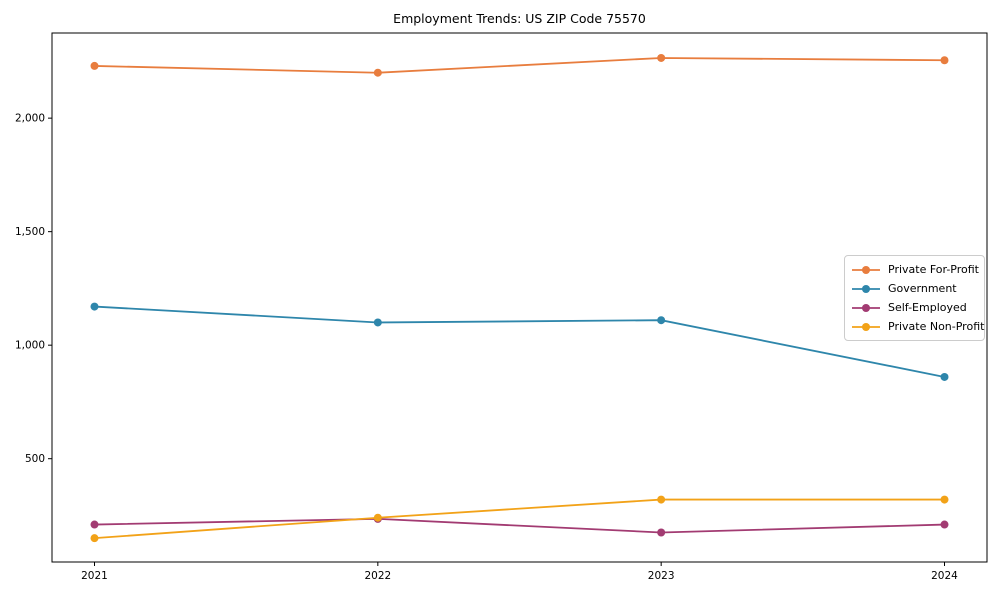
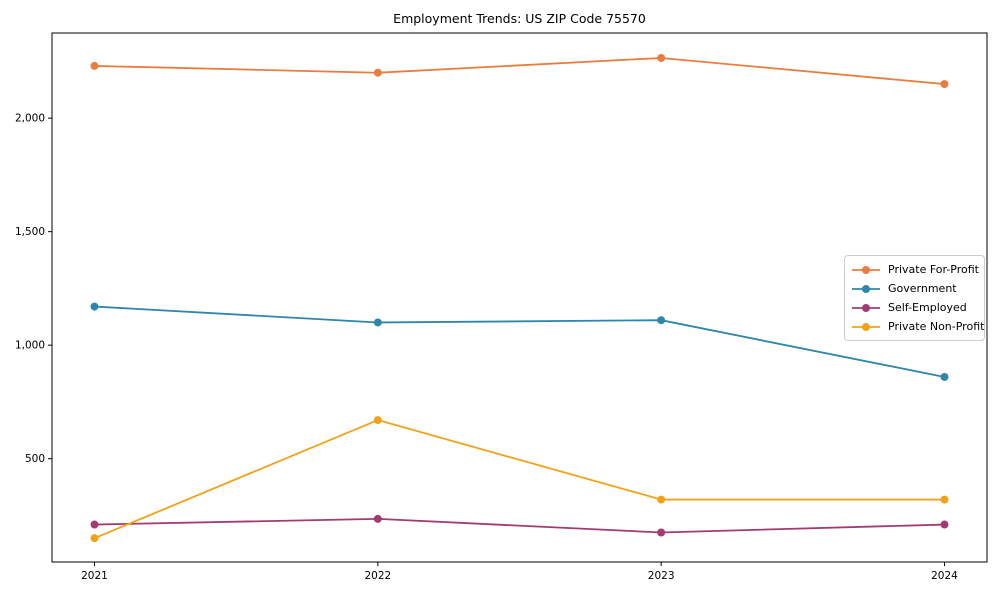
Private Non-Profit/2022: 240 -> 670
Private For-Profit/2024: 2260 -> 2150
